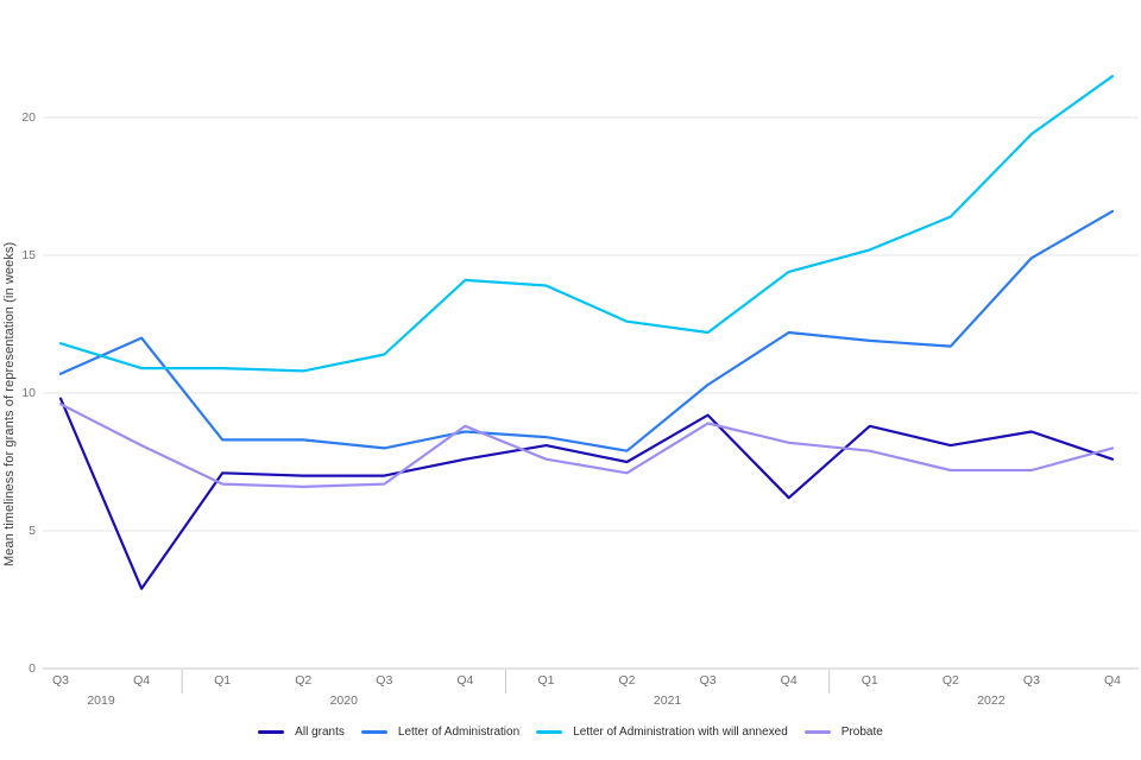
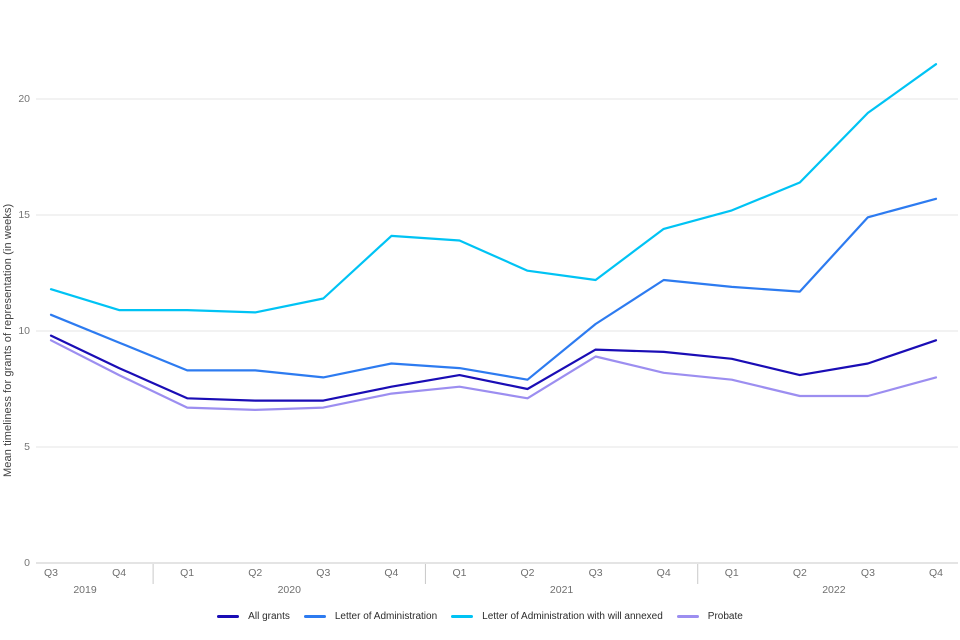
All grants/Q4 2019: 2.9 -> 8.4
Letter of Administration/Q4 2019: 12.0 -> 9.5
Probate/Q4 2020: 8.8 -> 7.3
All grants/Q4 2021: 6.2 -> 9.1
All grants/Q4 2022: 7.6 -> 9.6
Letter of Administration/Q4 2022: 16.6 -> 15.7
